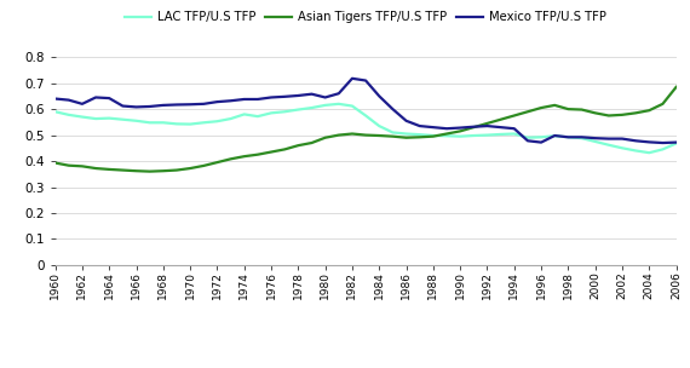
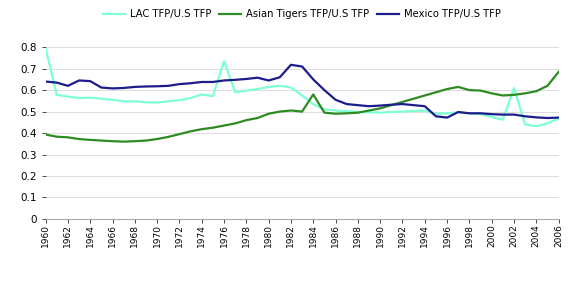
LAC TFP/U.S TFP/1960: 0.590 -> 0.795
LAC TFP/U.S TFP/1976: 0.585 -> 0.735
Asian Tigers TFP/U.S TFP/1984: 0.498 -> 0.580
LAC TFP/U.S TFP/2002: 0.450 -> 0.610
